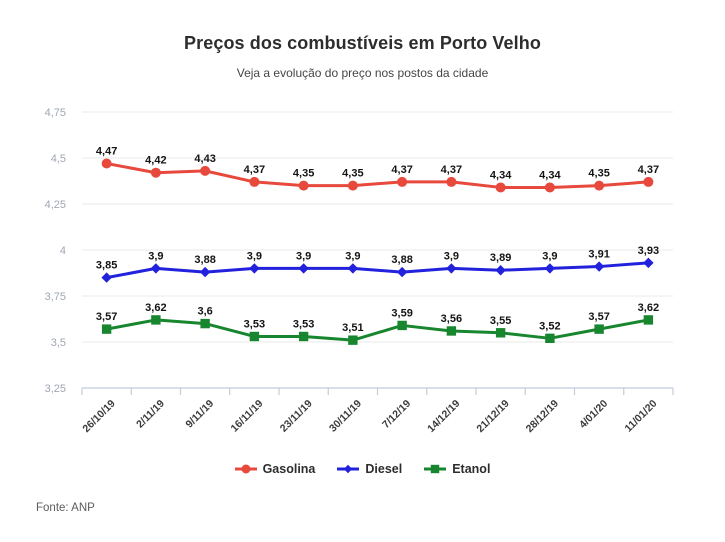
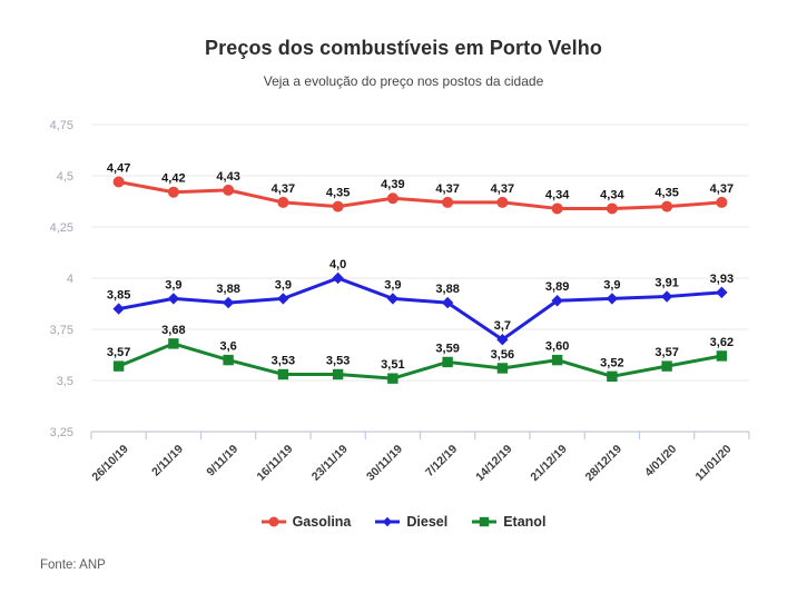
Etanol/2/11/19: 3,62 -> 3,68
Diesel/23/11/19: 3,9 -> 4,0
Gasolina/30/11/19: 4,35 -> 4,39
Diesel/14/12/19: 3,9 -> 3,7
Etanol/21/12/19: 3,55 -> 3,60
